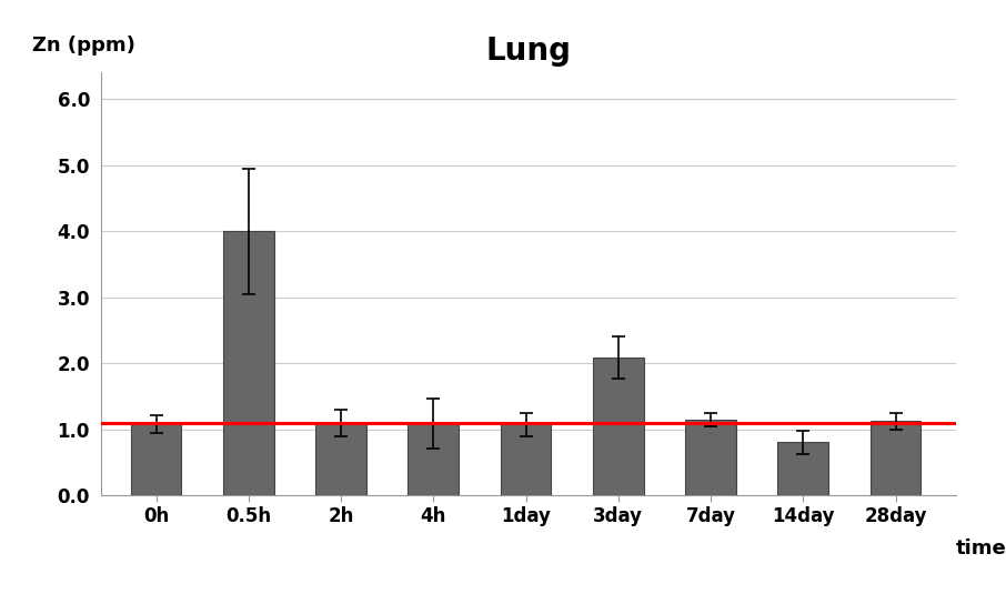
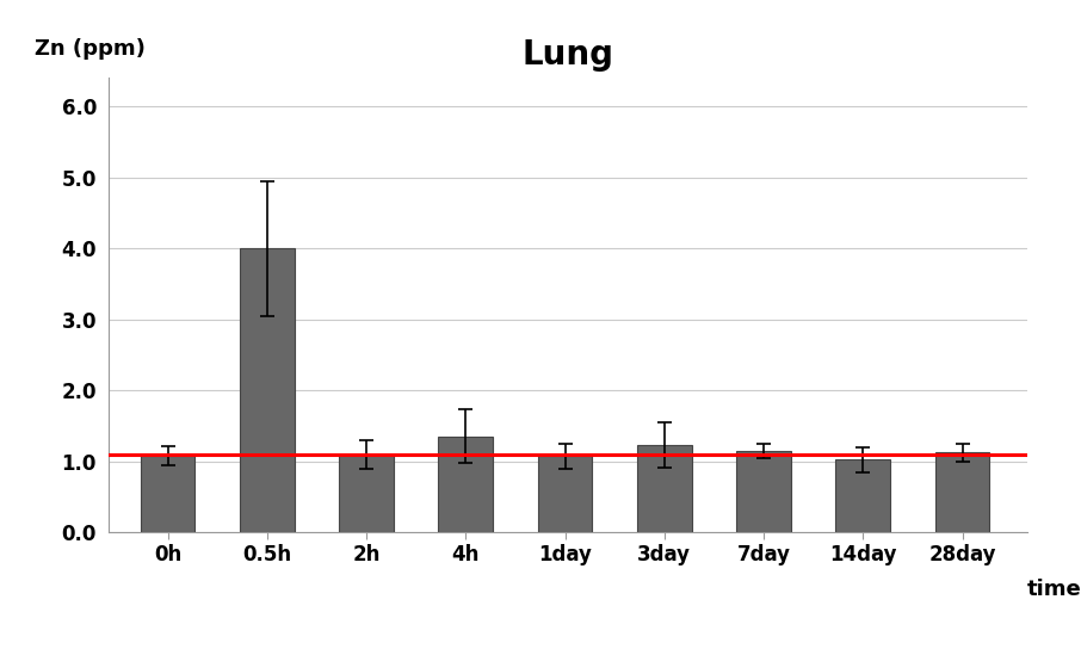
4h: 1.08 -> 1.35
3day: 2.08 -> 1.23
14day: 0.80 -> 1.02
